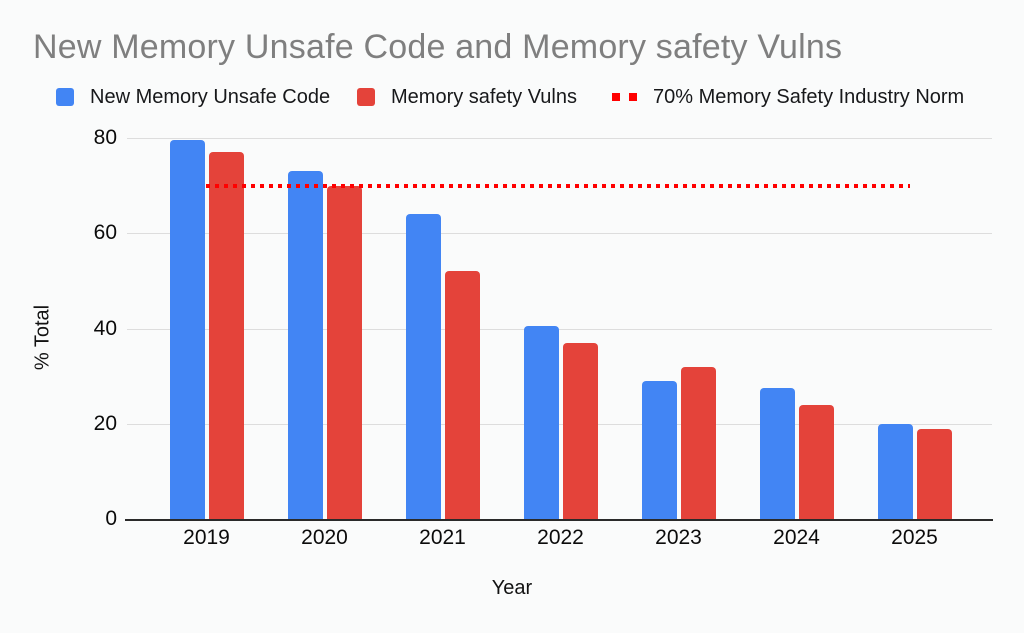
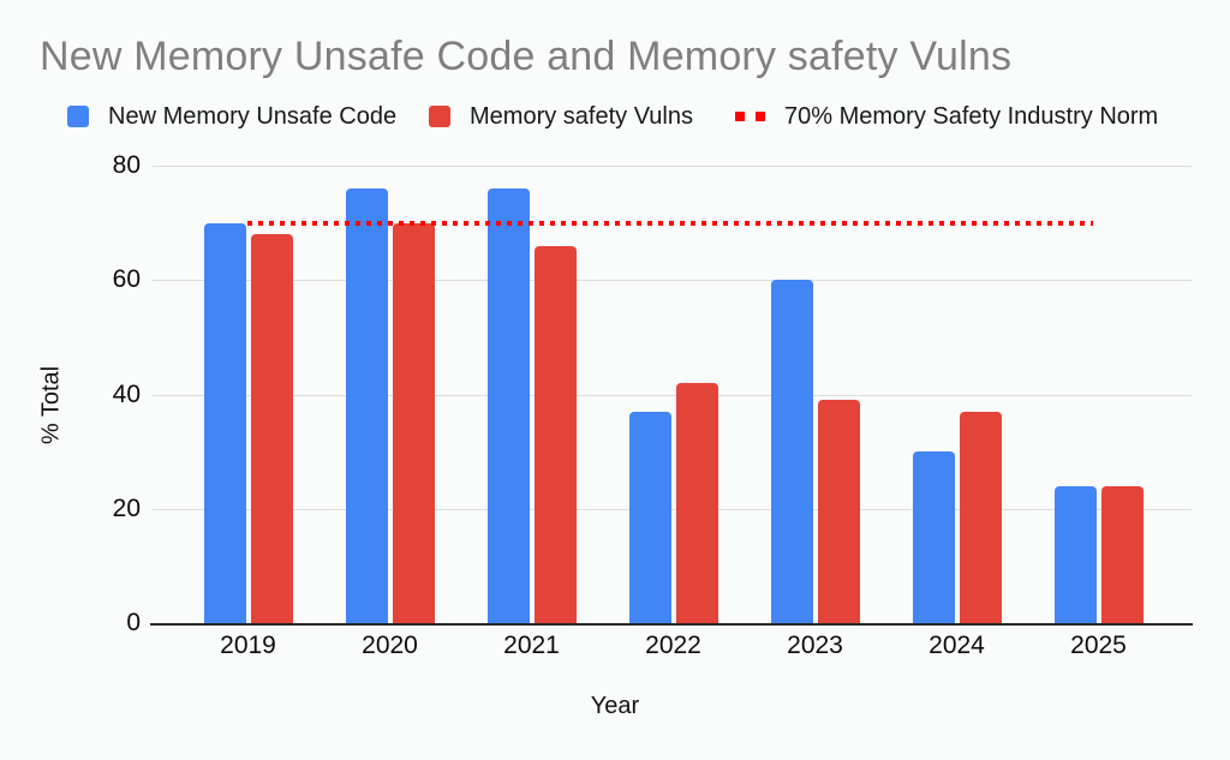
New Memory Unsafe Code/2019: 80 -> 70
Memory safety Vulns/2019: 77 -> 68
New Memory Unsafe Code/2020: 73 -> 76
New Memory Unsafe Code/2021: 64 -> 76
Memory safety Vulns/2021: 52 -> 66
New Memory Unsafe Code/2022: 40 -> 37
Memory safety Vulns/2022: 37 -> 42
New Memory Unsafe Code/2023: 29 -> 60
Memory safety Vulns/2023: 32 -> 39
New Memory Unsafe Code/2024: 28 -> 30
Memory safety Vulns/2024: 24 -> 37
New Memory Unsafe Code/2025: 20 -> 24
Memory safety Vulns/2025: 19 -> 24
